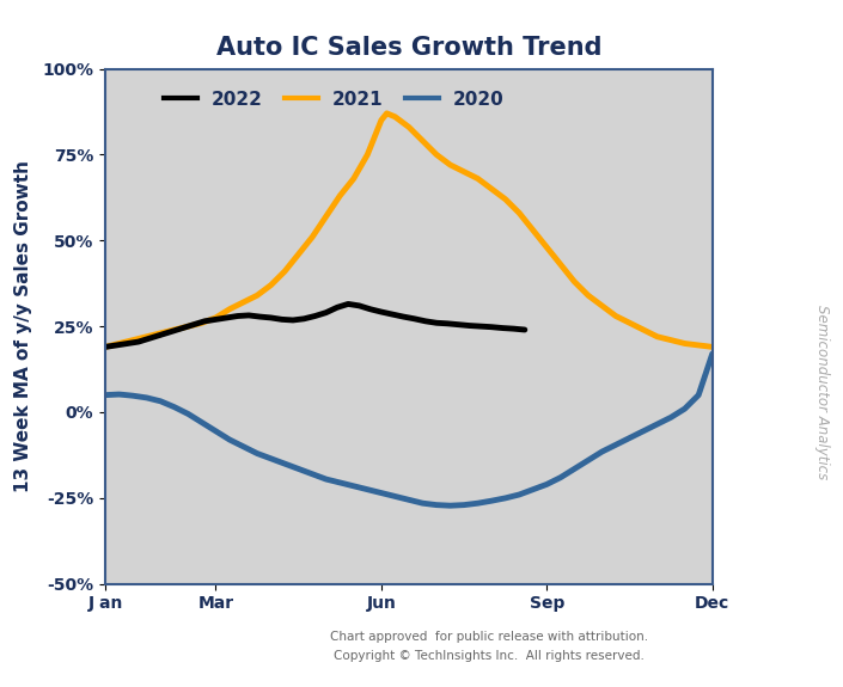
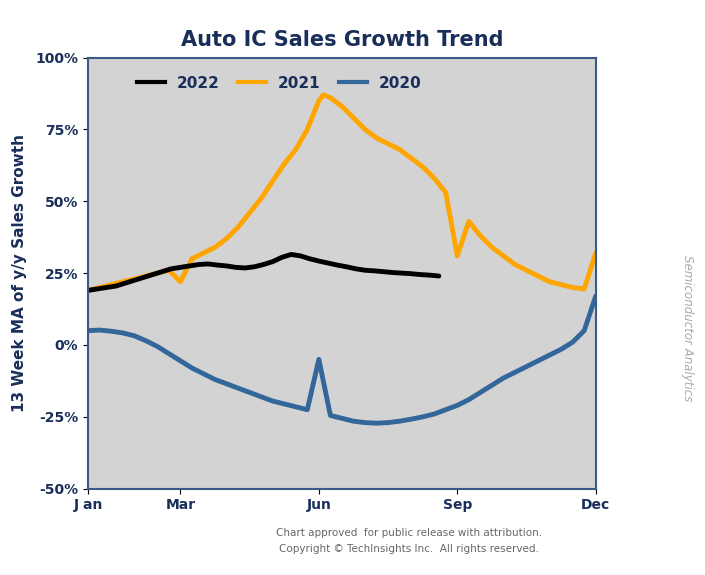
2021/Mar: 27.5% -> 22.0%
2020/Jun: -23.5% -> -5.0%
2021/Sep: 48.0% -> 31.0%
2021/Dec: 19.0% -> 32.0%
